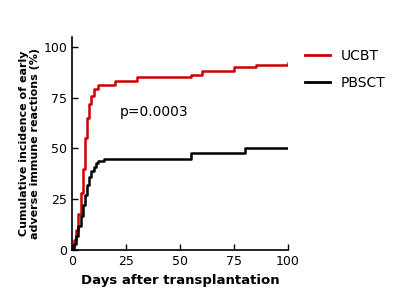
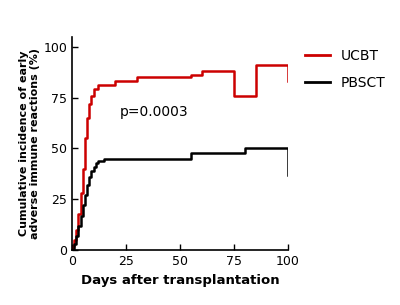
UCBT/75: 90 -> 76
UCBT/100: 92 -> 83
PBSCT/100: 50 -> 37
